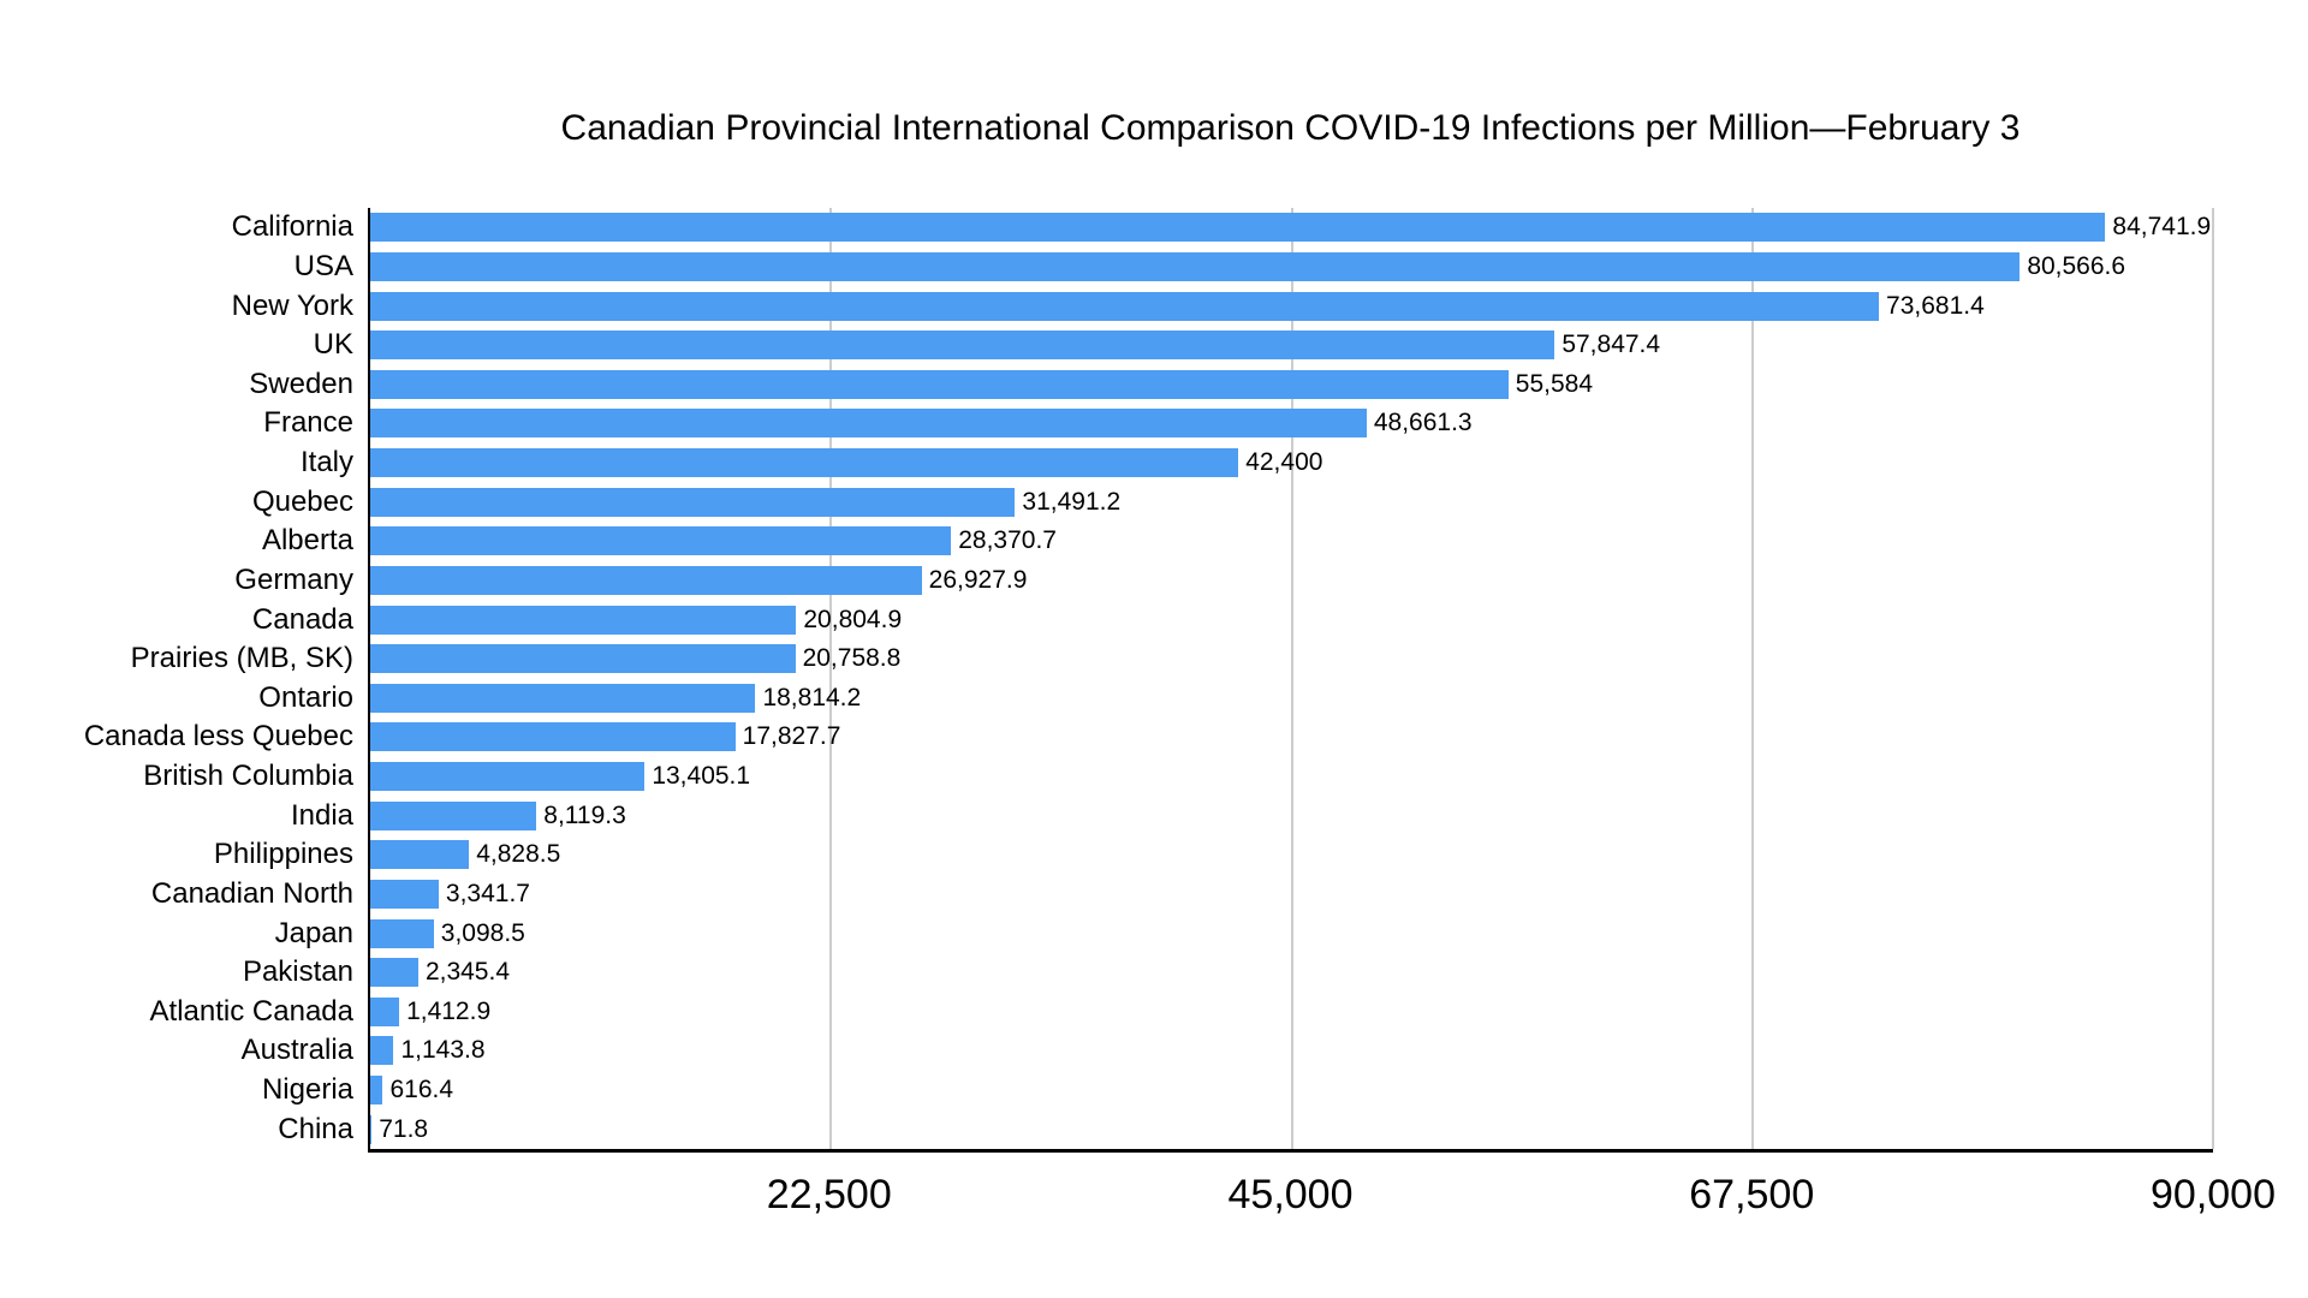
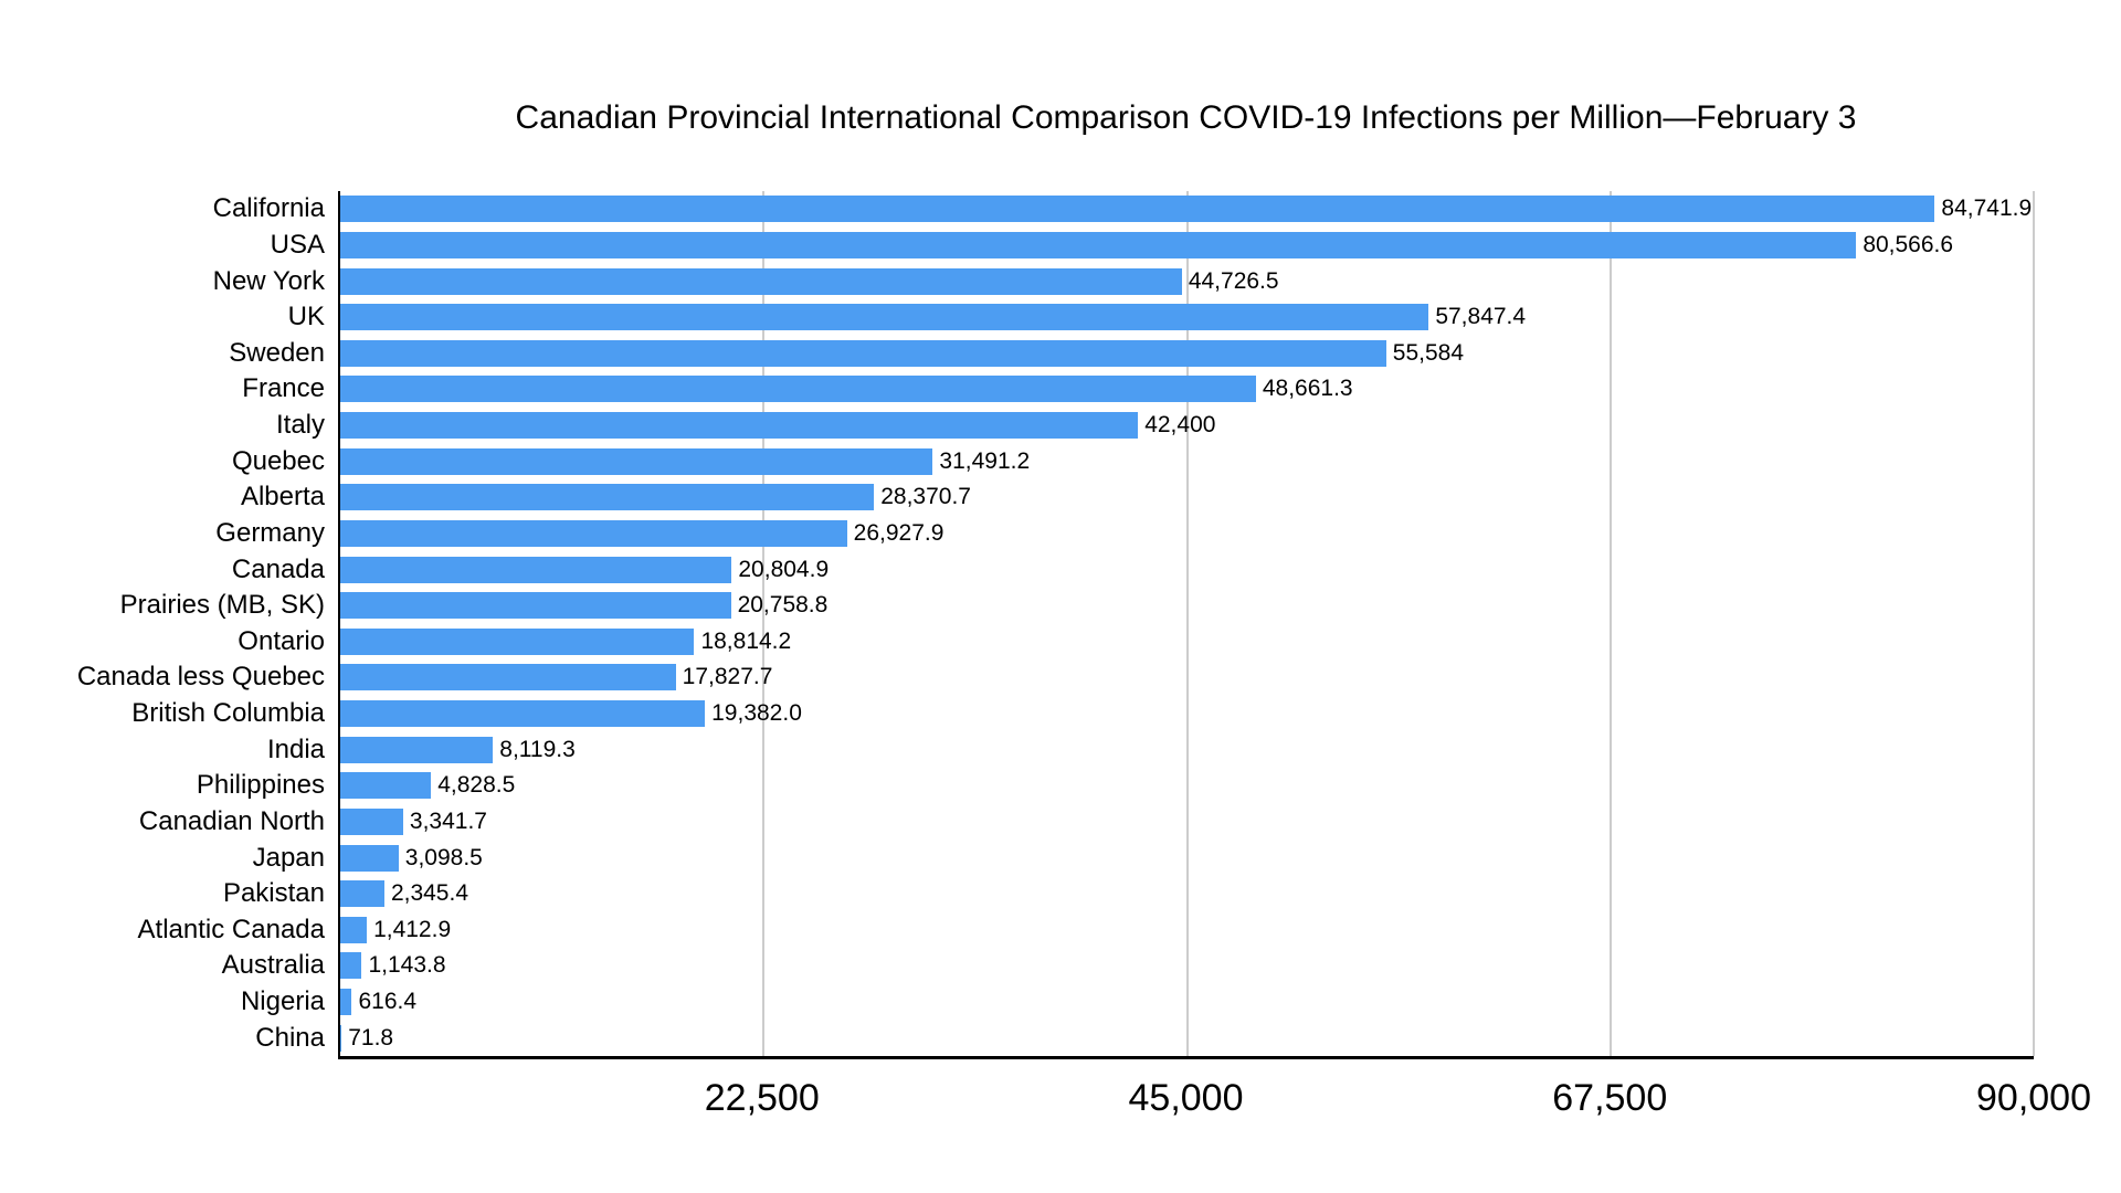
New York: 73,681.4 -> 44,726.5
British Columbia: 13,405.1 -> 19,382.0
